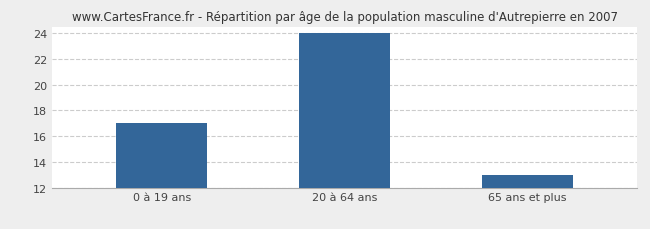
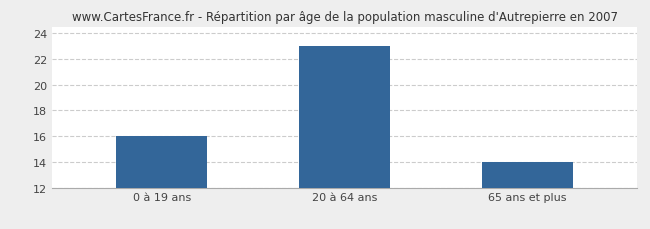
0 à 19 ans: 17 -> 16
20 à 64 ans: 24 -> 23
65 ans et plus: 13 -> 14
